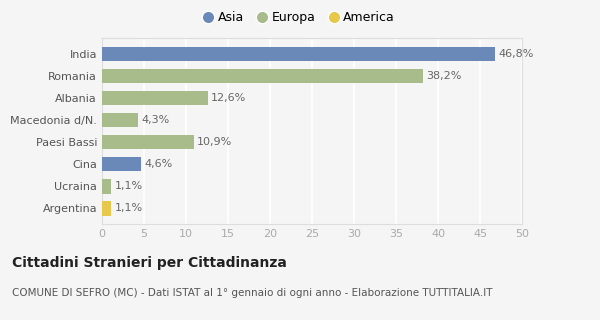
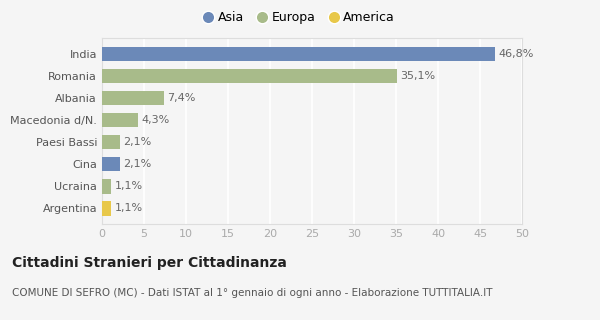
Romania: 38,2% -> 35,1%
Albania: 12,6% -> 7,4%
Paesi Bassi: 10,9% -> 2,1%
Cina: 4,6% -> 2,1%
